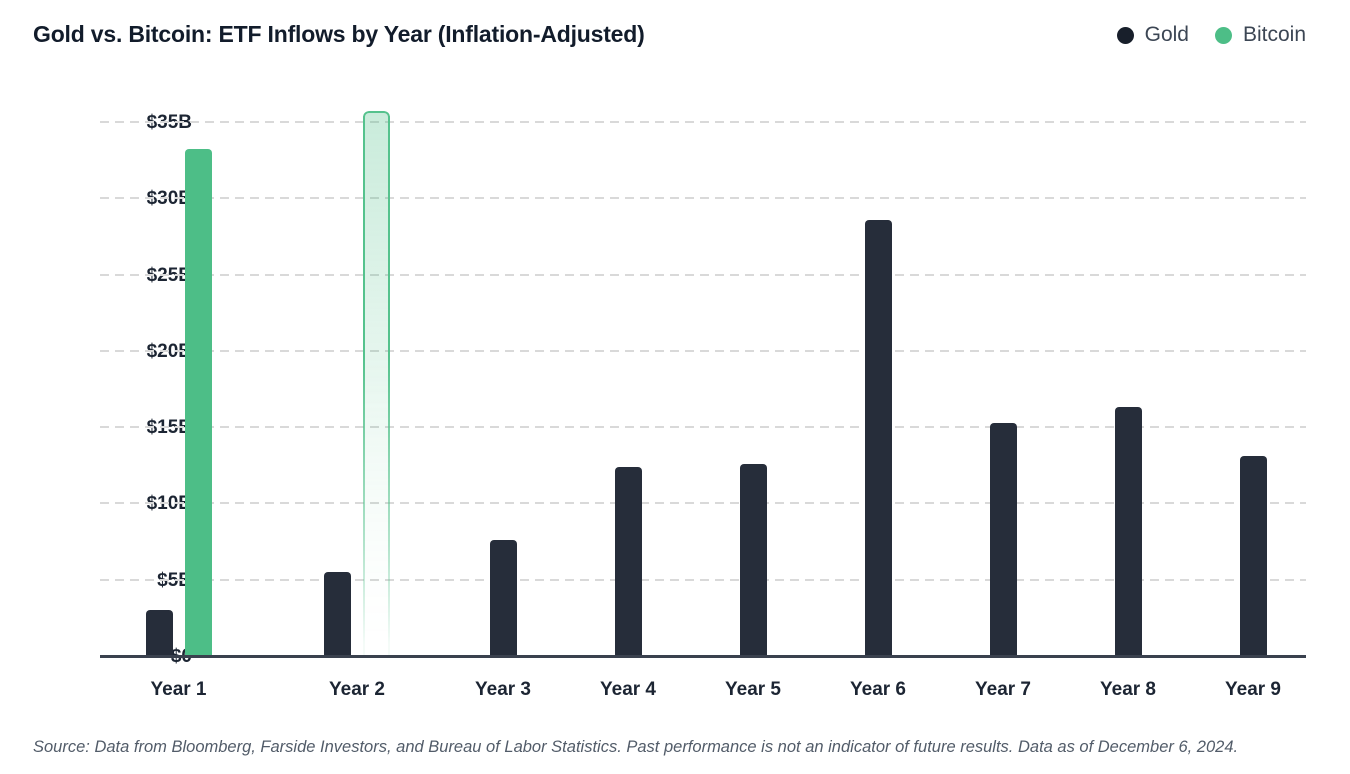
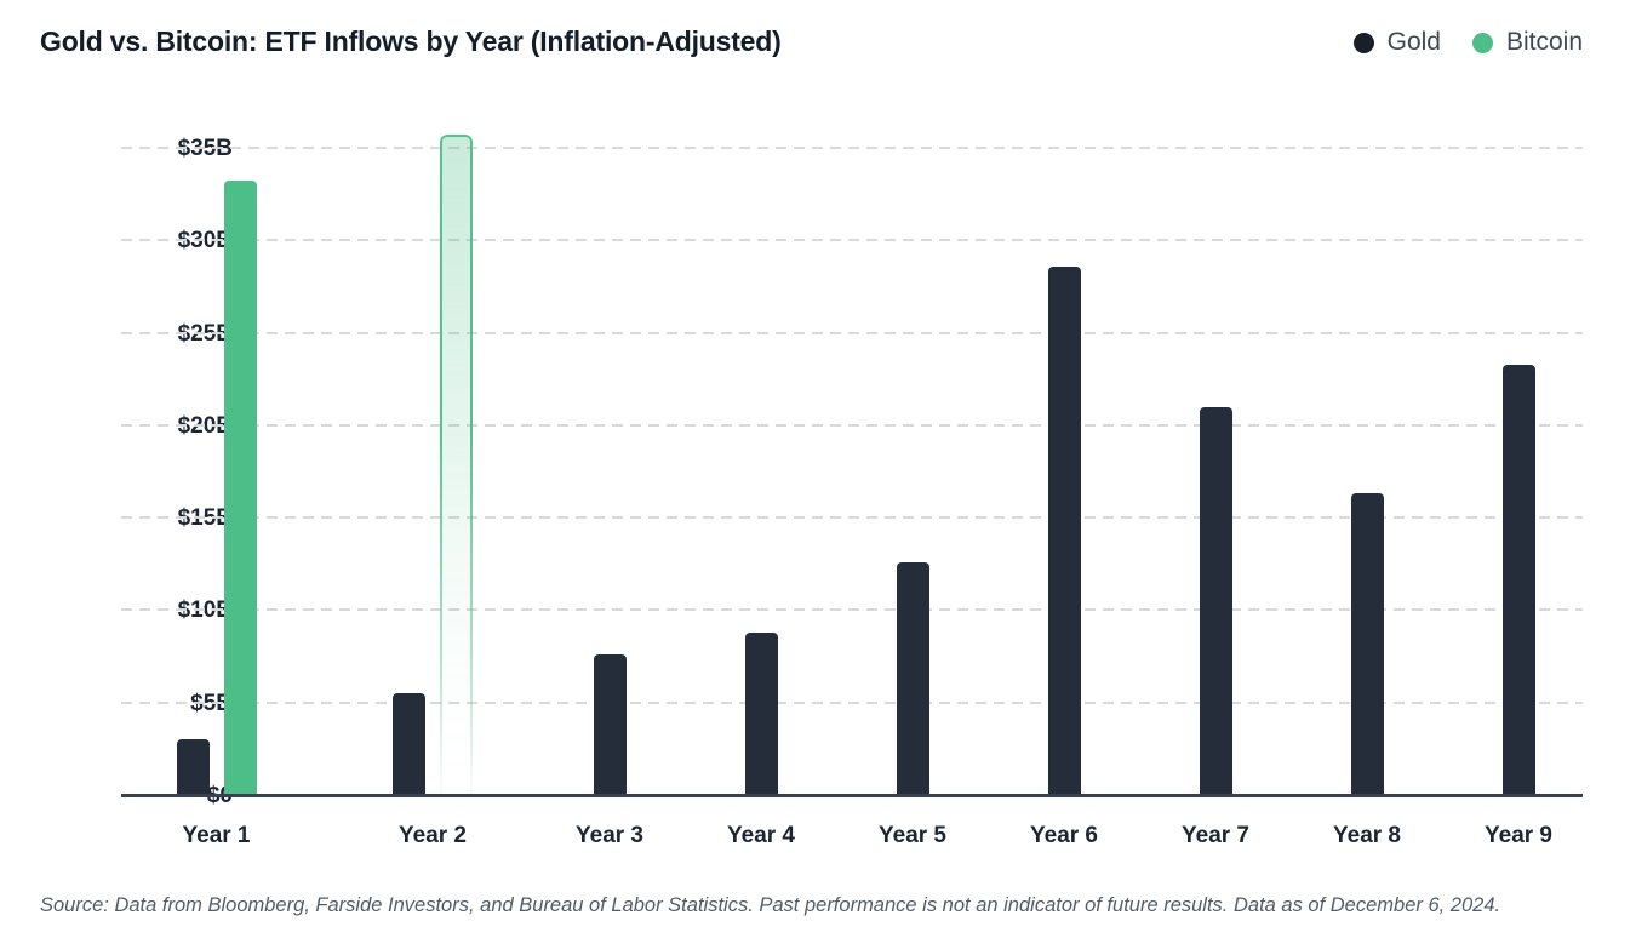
Gold/Year 4: $12.4B -> $8.8B
Gold/Year 7: $15.3B -> $21.0B
Gold/Year 9: $13.1B -> $23.3B
